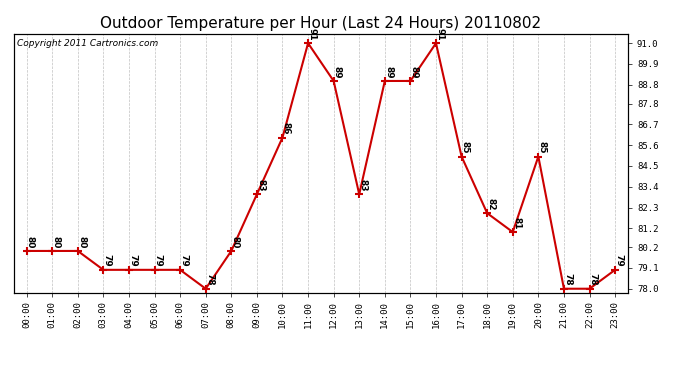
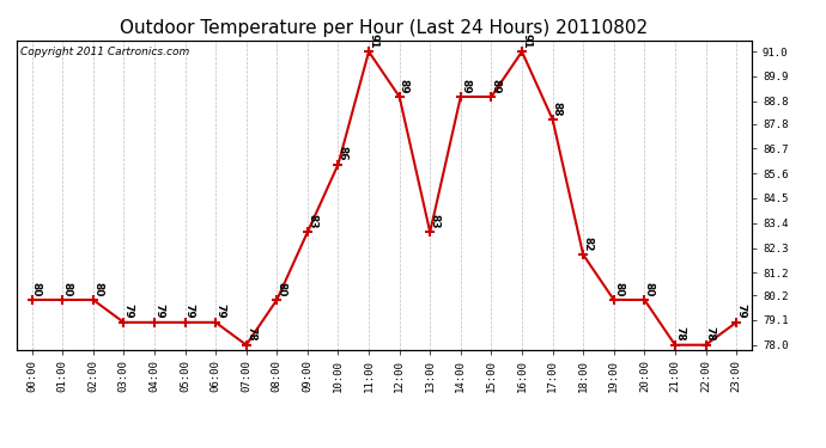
17:00: 85 -> 88
19:00: 81 -> 80
20:00: 85 -> 80
